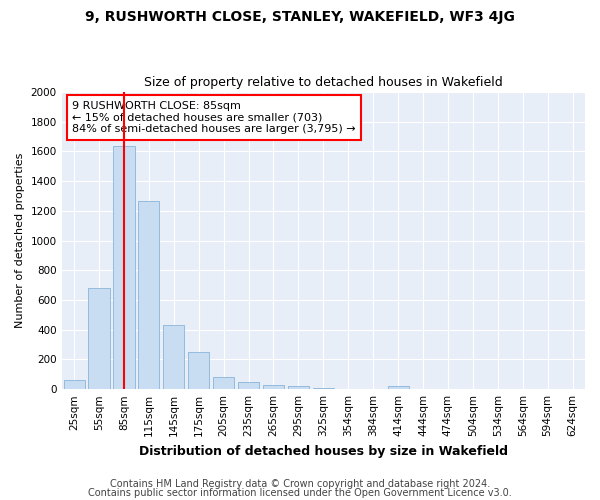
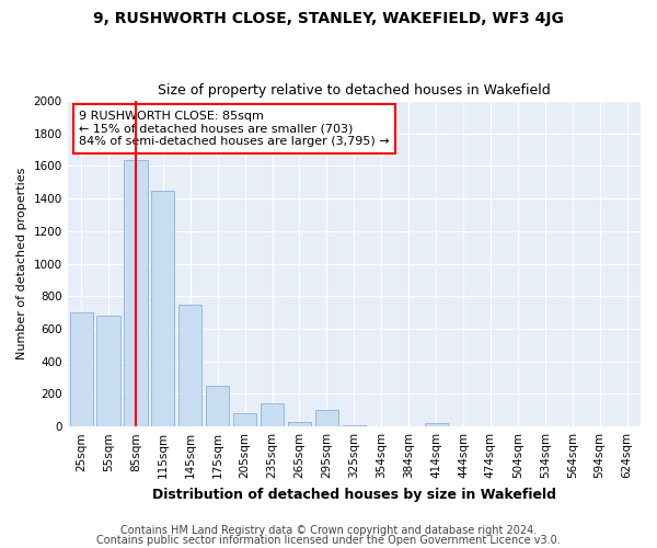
25sqm: 60 -> 700
115sqm: 1270 -> 1450
145sqm: 430 -> 750
235sqm: 40 -> 140
295sqm: 20 -> 100
